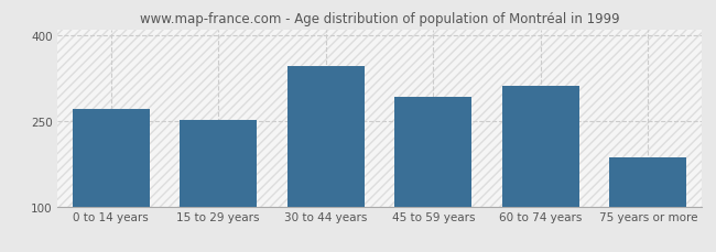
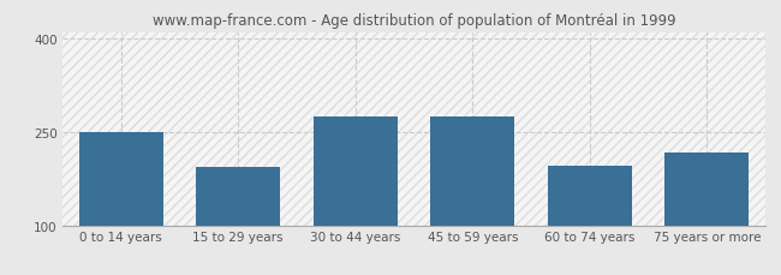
0 to 14 years: 271 -> 250
15 to 29 years: 251 -> 194
30 to 44 years: 346 -> 274
45 to 59 years: 291 -> 274
60 to 74 years: 311 -> 196
75 years or more: 185 -> 216
